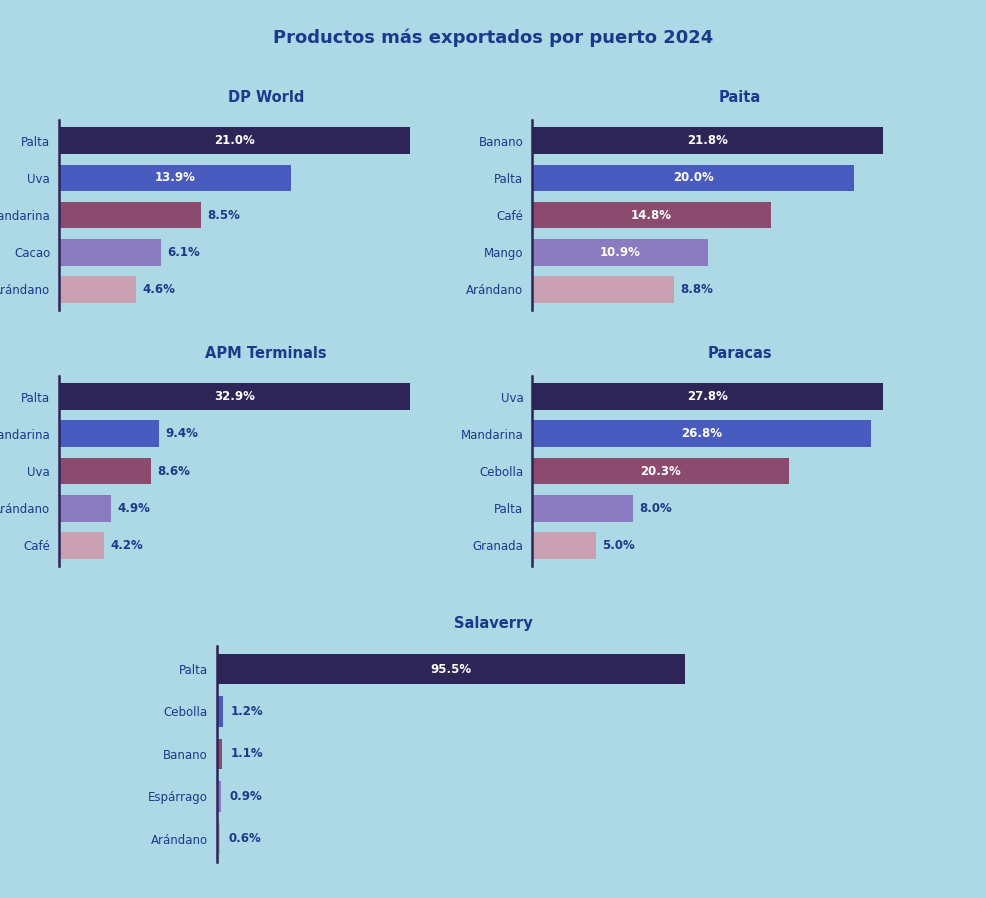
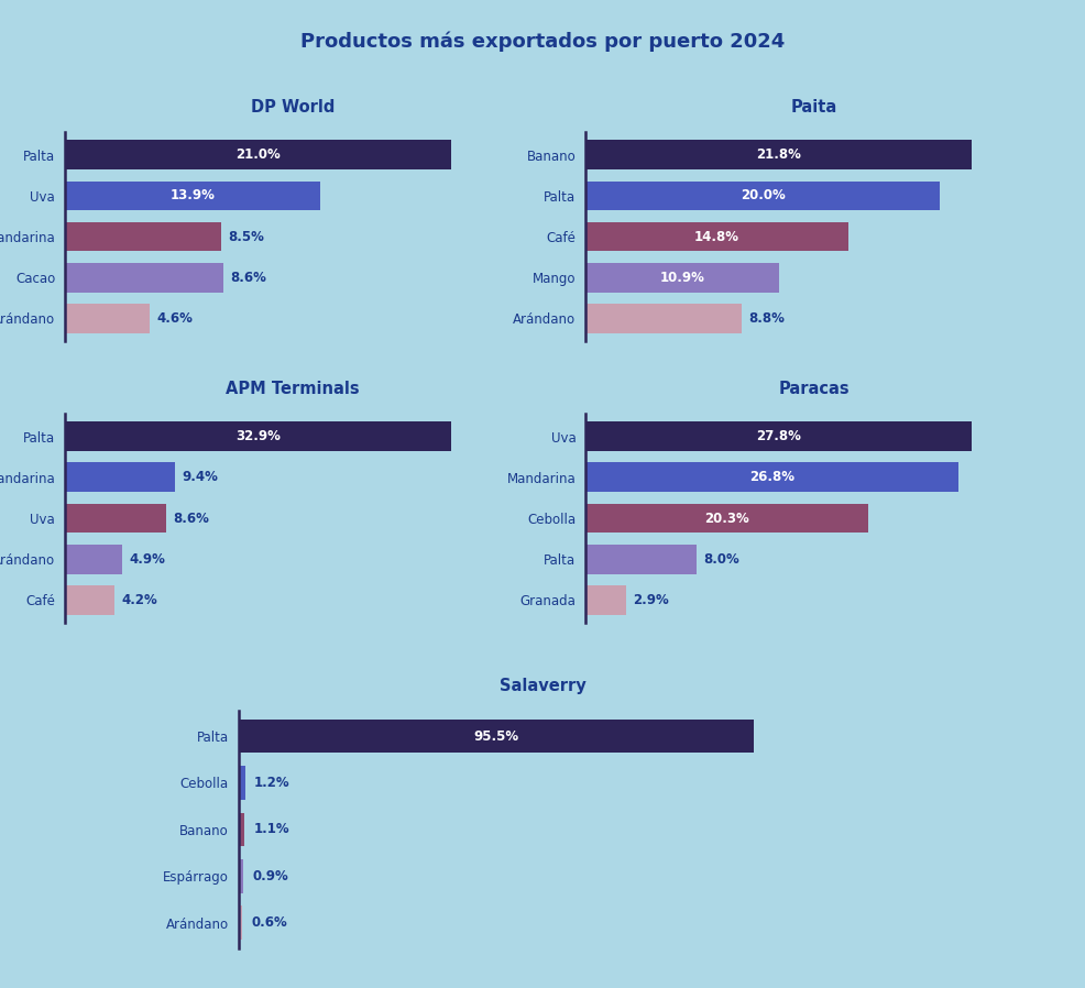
Cacao: 6.1% -> 8.6%
Granada: 5.0% -> 2.9%
